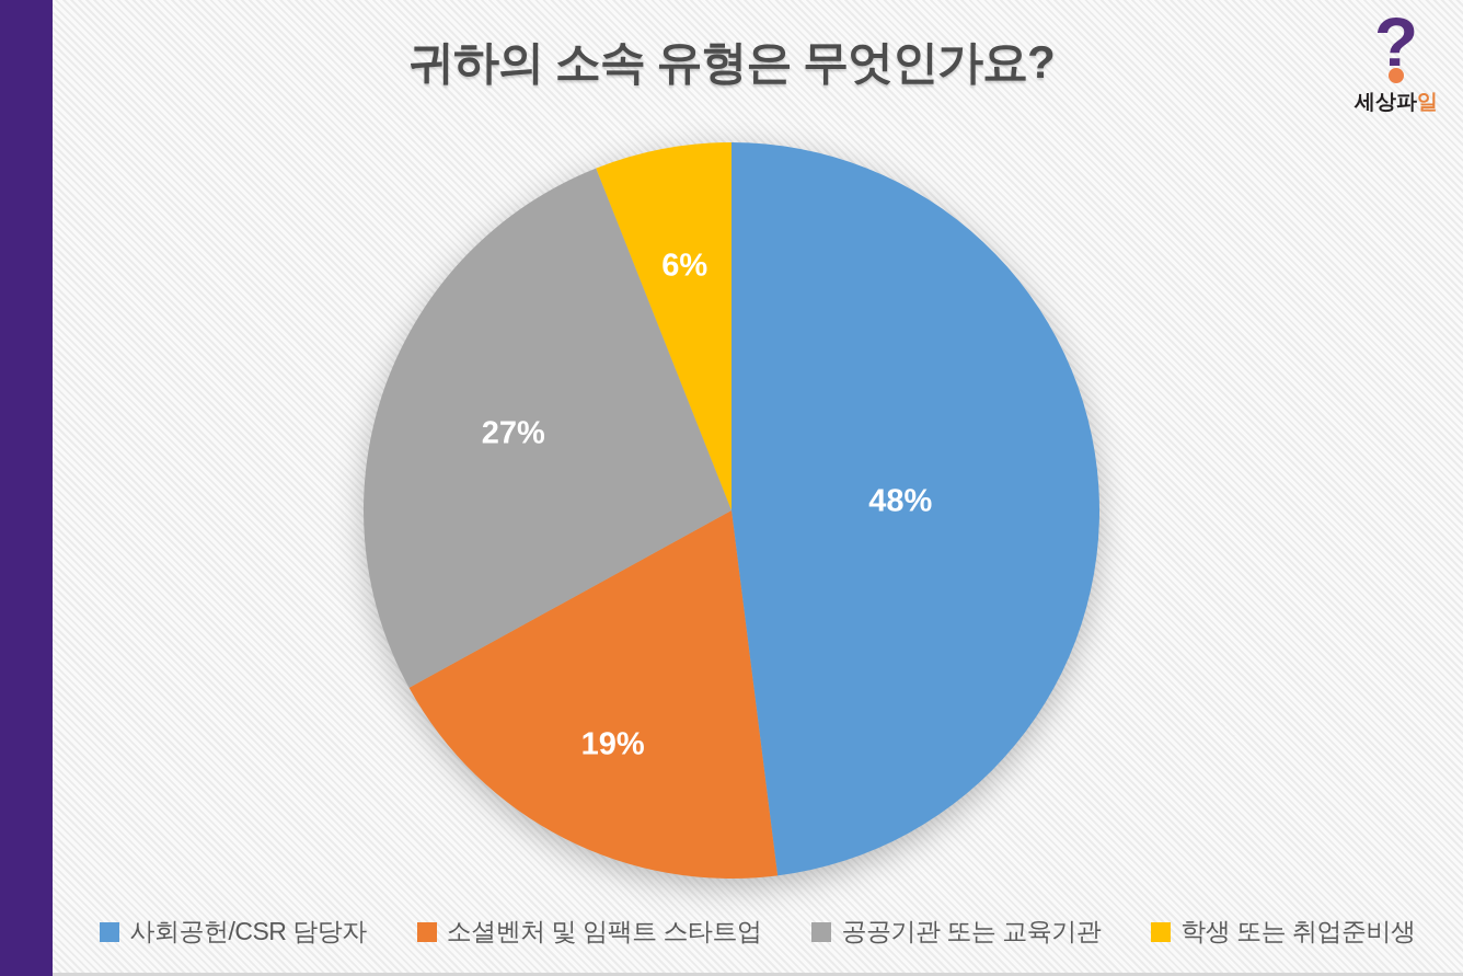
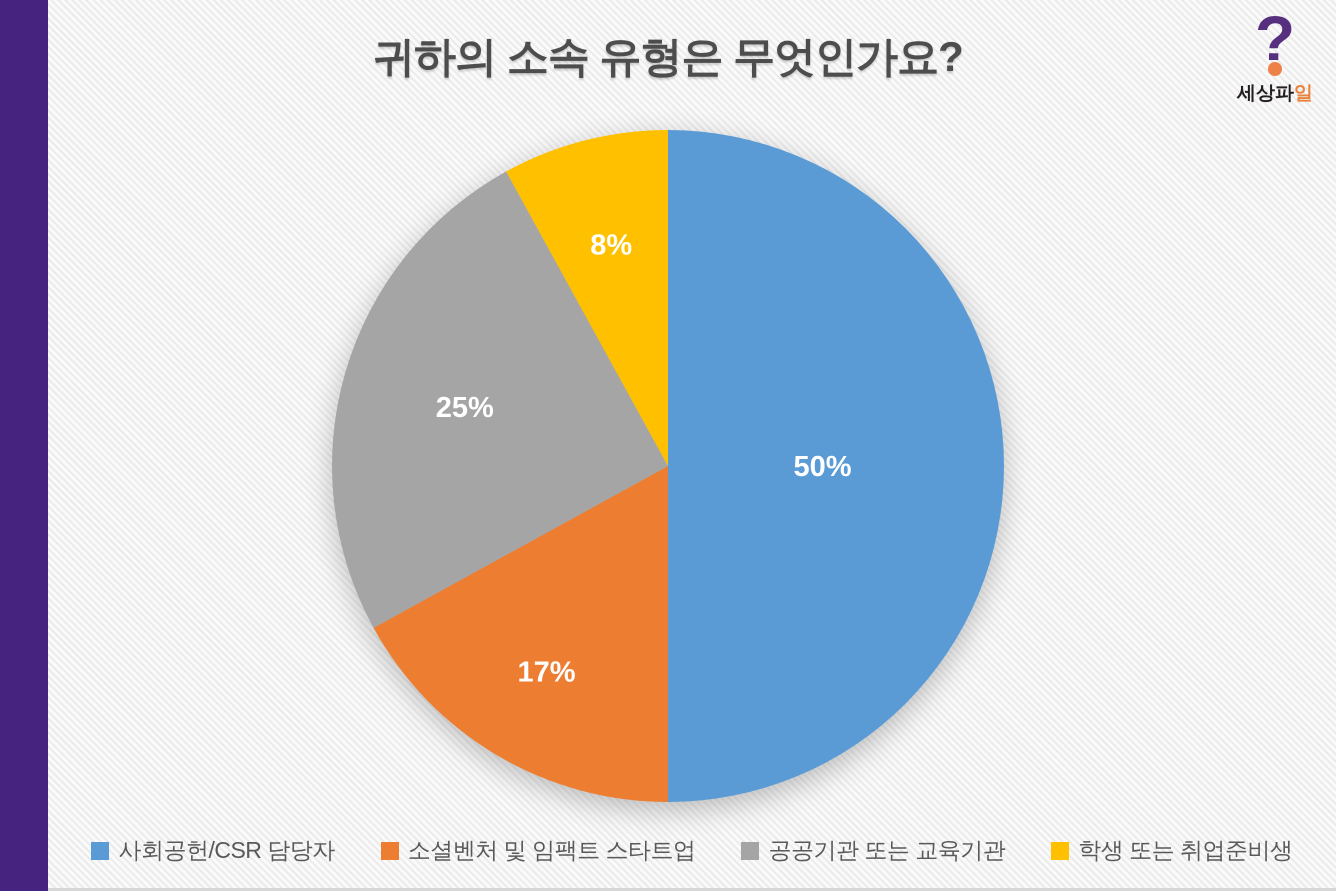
사회공헌/CSR 담당자: 48% -> 50%
소셜벤처 및 임팩트 스타트업: 19% -> 17%
공공기관 또는 교육기관: 27% -> 25%
학생 또는 취업준비생: 6% -> 8%
